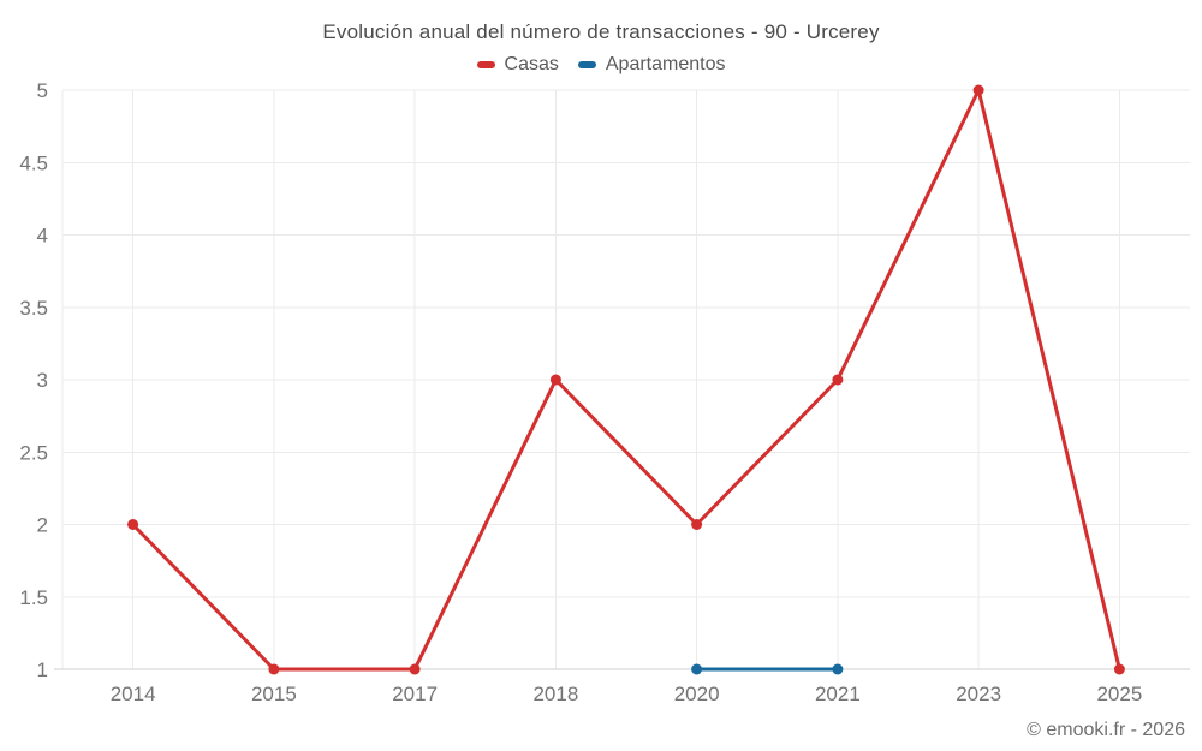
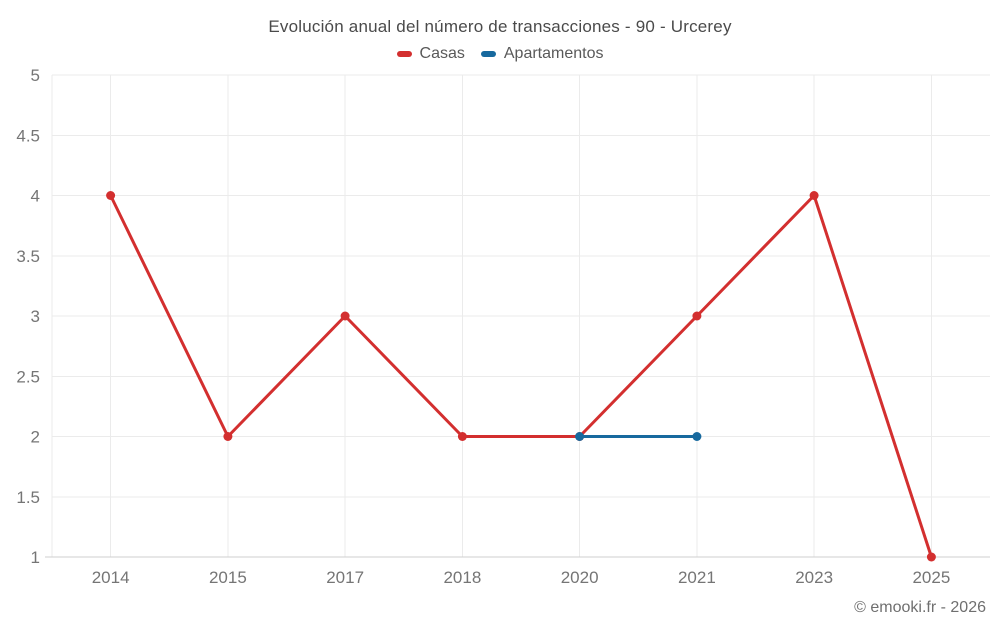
Casas/2014: 2 -> 4
Casas/2015: 1 -> 2
Casas/2017: 1 -> 3
Casas/2018: 3 -> 2
Apartamentos/2020: 1 -> 2
Apartamentos/2021: 1 -> 2
Casas/2023: 5 -> 4
